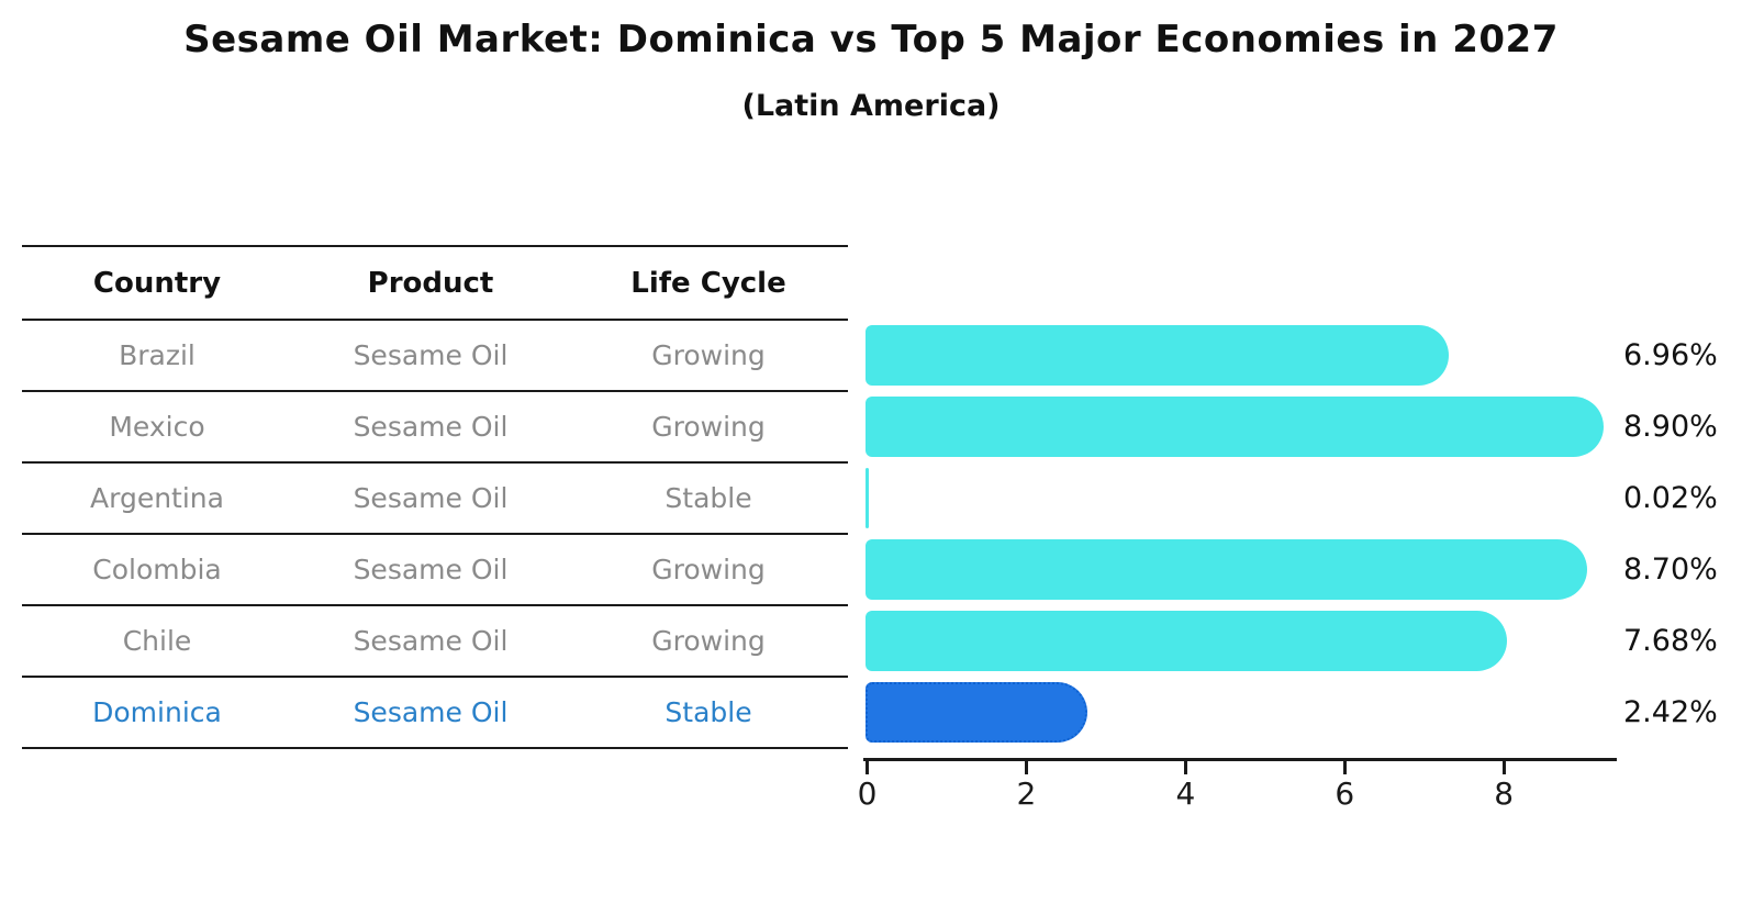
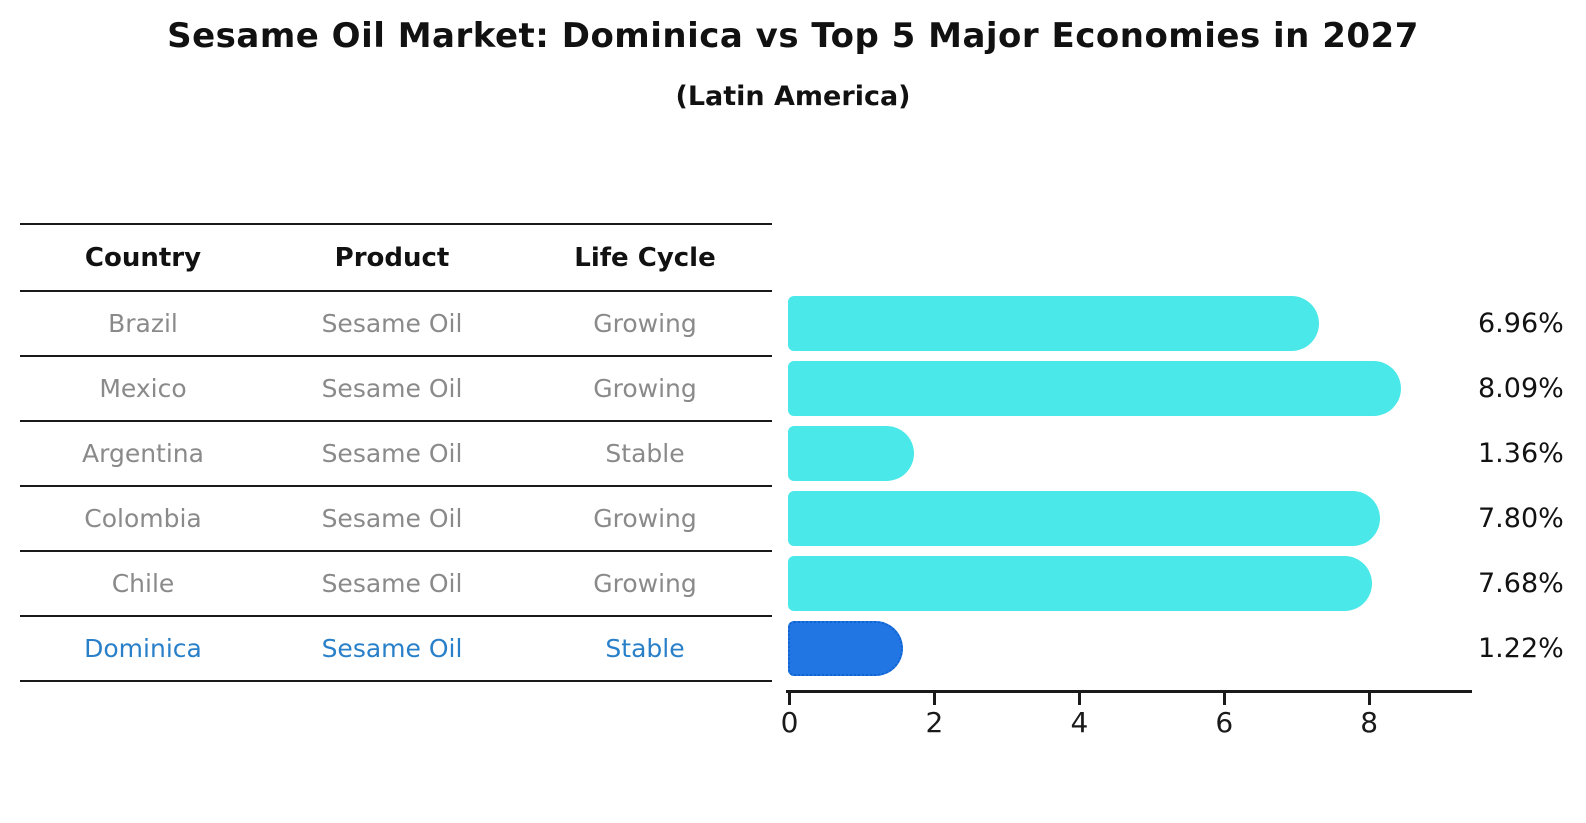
Mexico: 8.90% -> 8.09%
Argentina: 0.02% -> 1.36%
Colombia: 8.70% -> 7.80%
Dominica: 2.42% -> 1.22%
